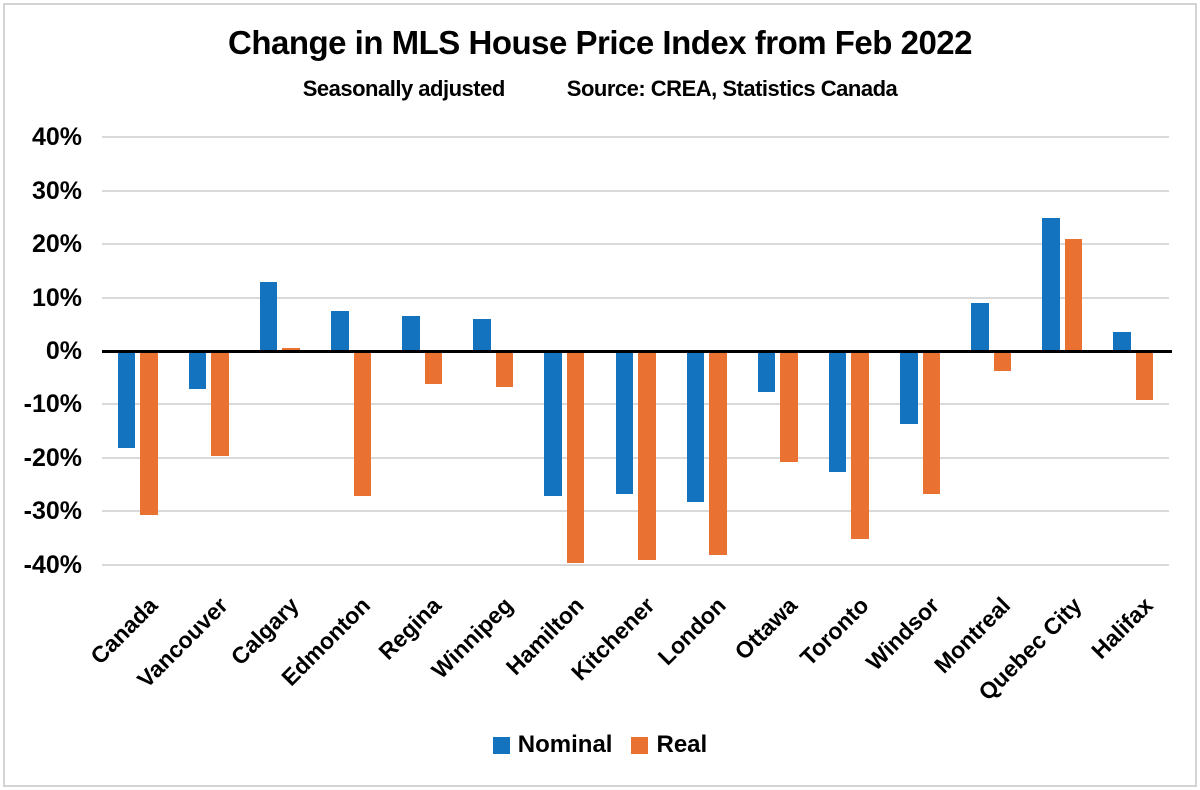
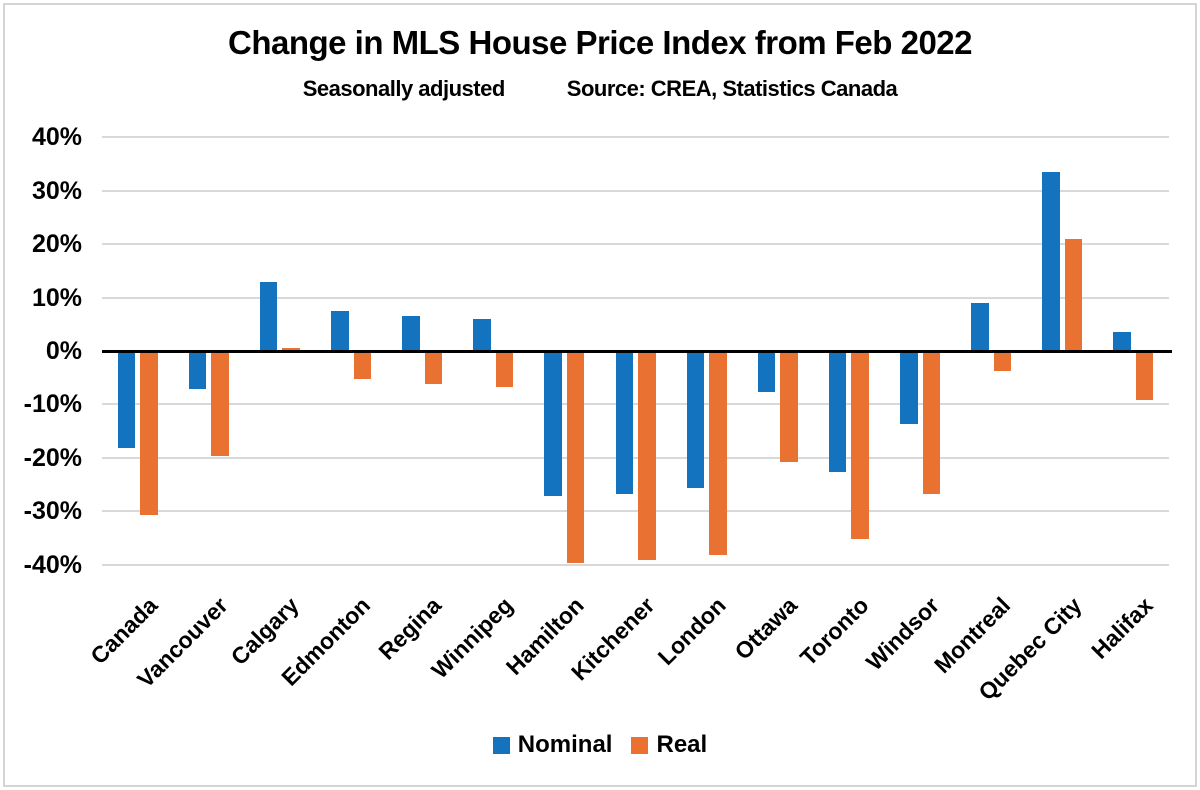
Real/Edmonton: -27% -> -5%
Nominal/London: -28% -> -26%
Nominal/Quebec City: 25% -> 34%
